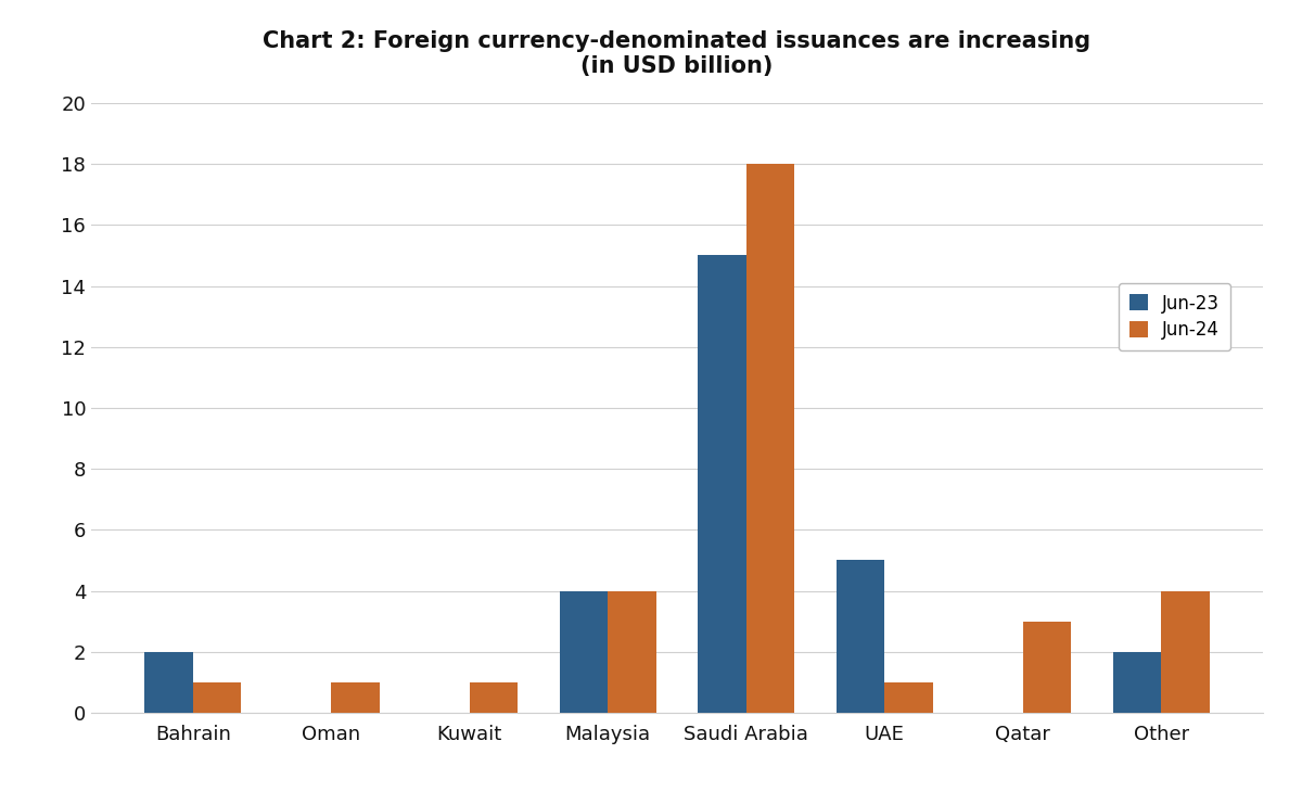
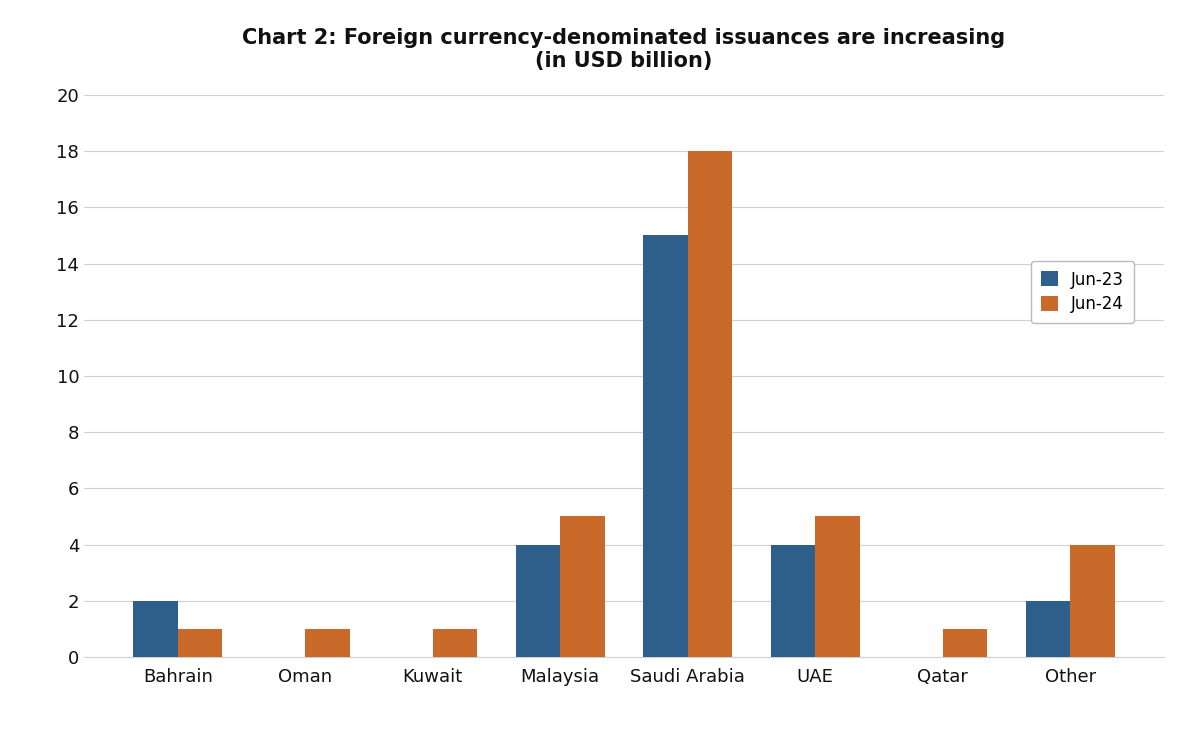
Jun-24/Malaysia: 4 -> 5
Jun-23/UAE: 5 -> 4
Jun-24/UAE: 1 -> 5
Jun-24/Qatar: 3 -> 1
